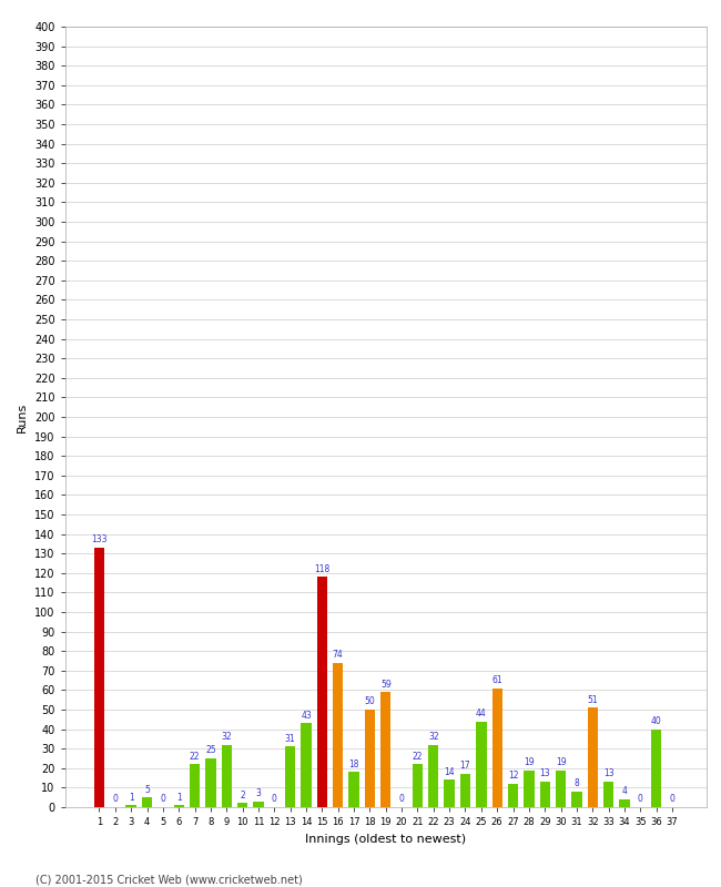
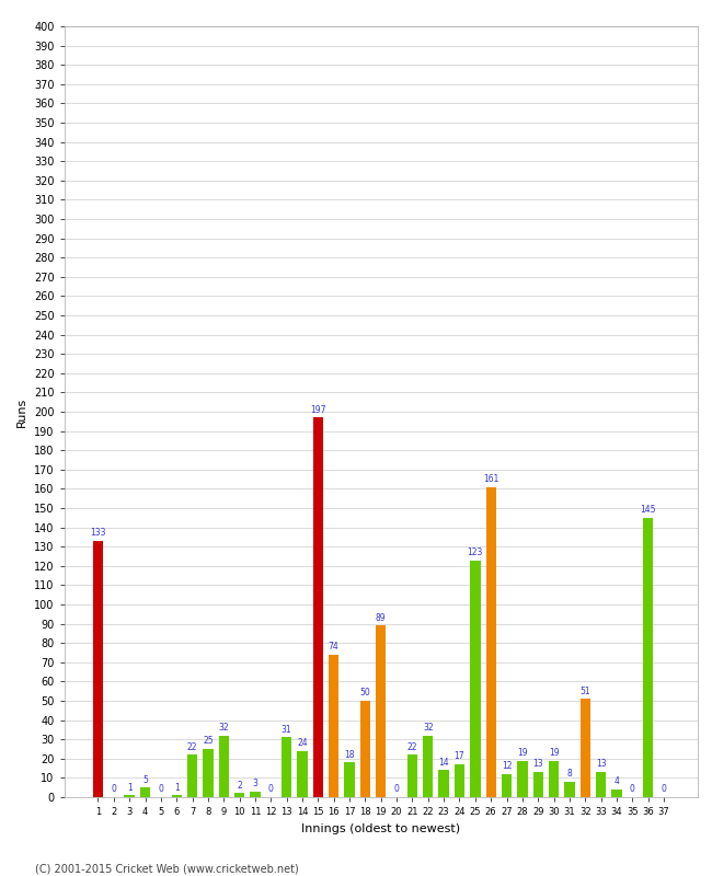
14: 43 -> 24
15: 118 -> 197
19: 59 -> 89
25: 44 -> 123
26: 61 -> 161
36: 40 -> 145
